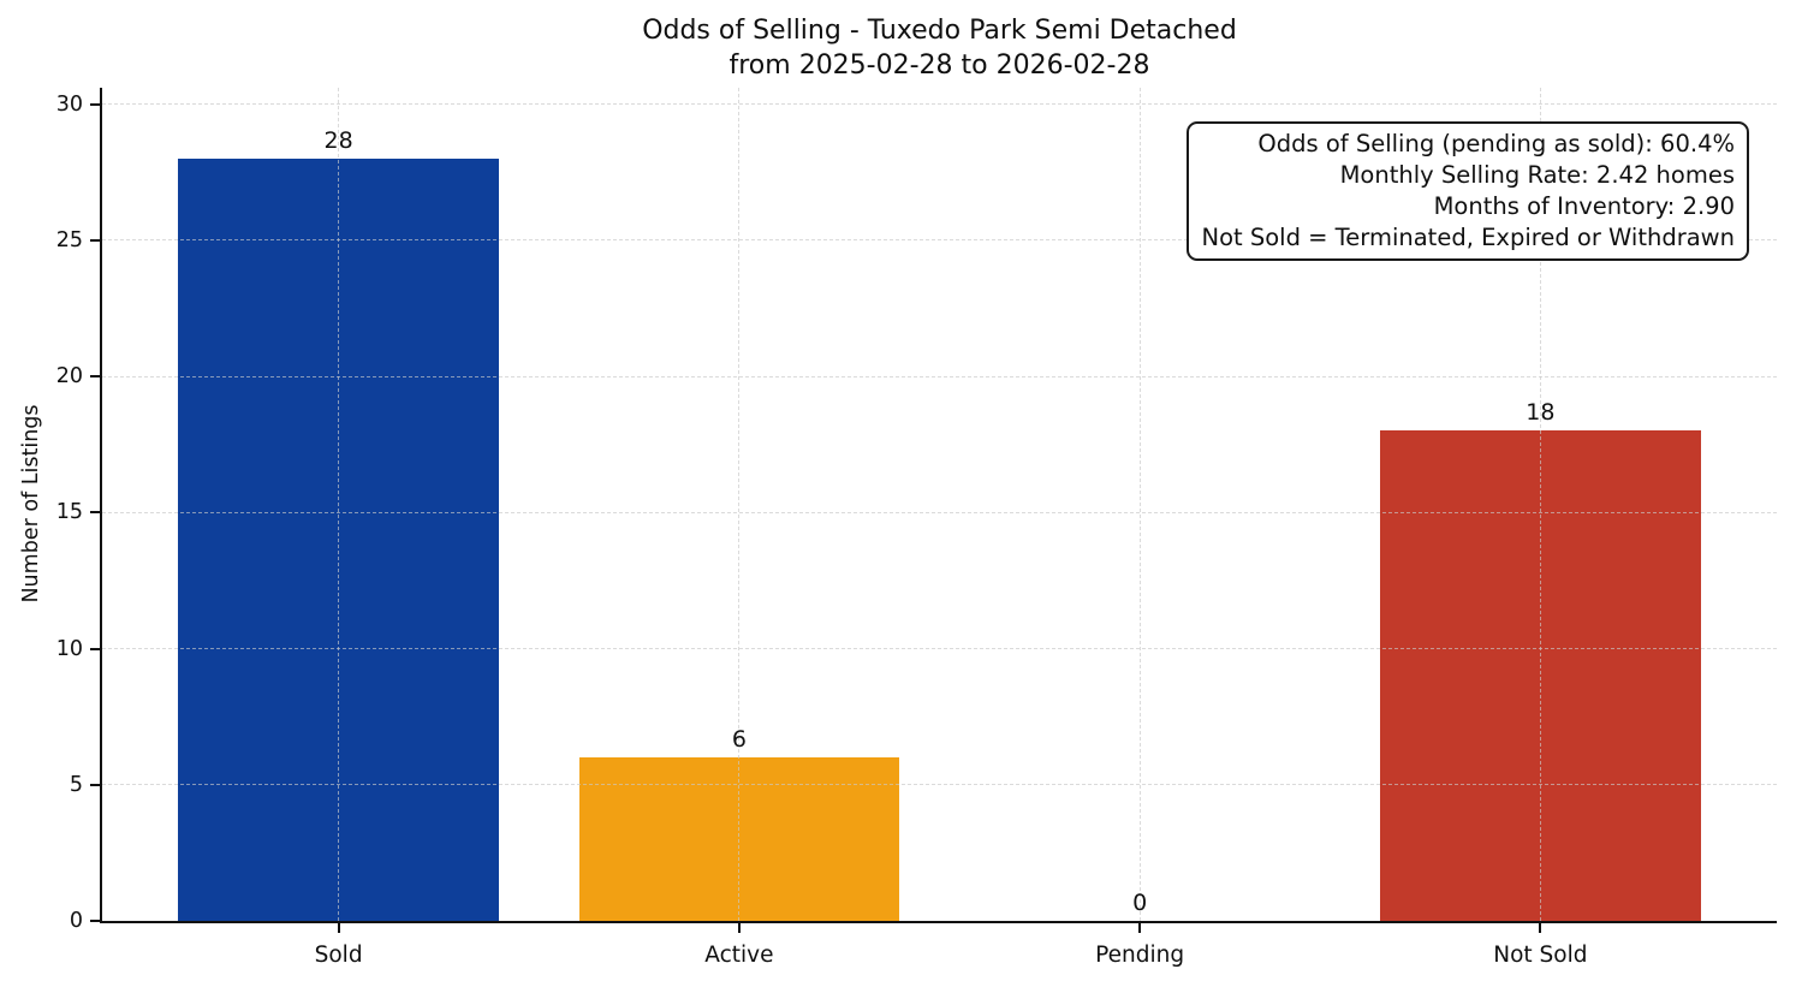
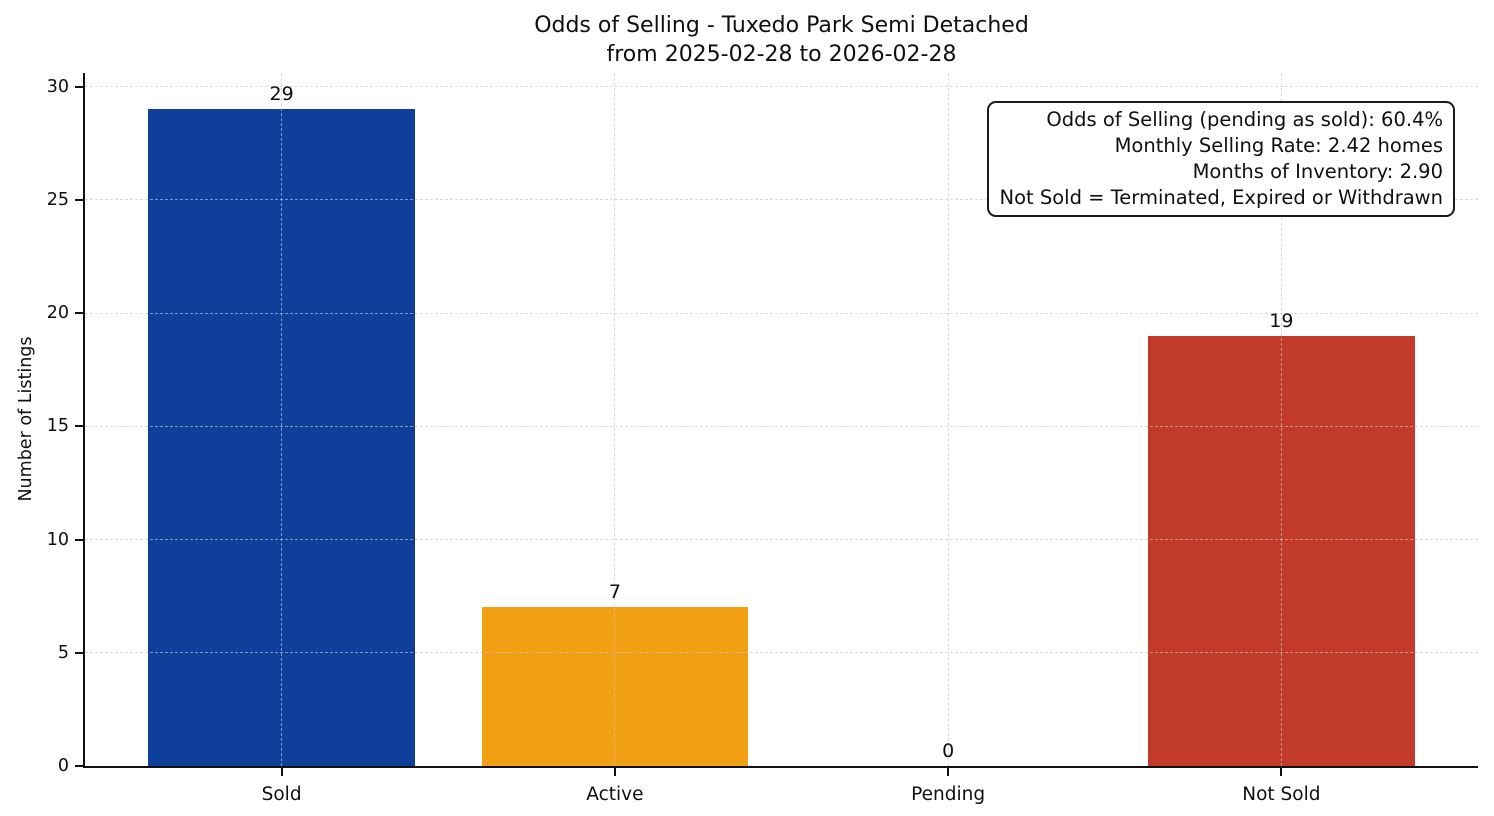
Sold: 28 -> 29
Active: 6 -> 7
Not Sold: 18 -> 19
